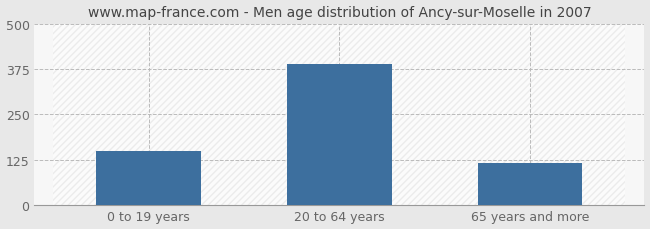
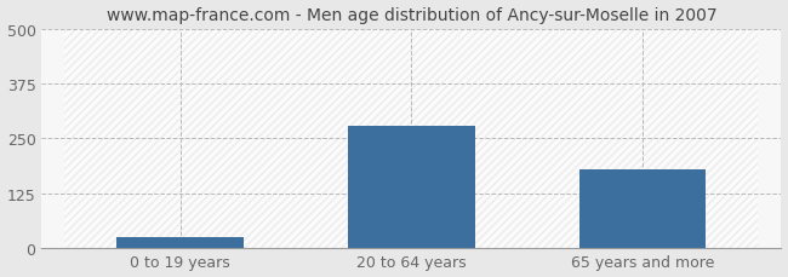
0 to 19 years: 150 -> 25
20 to 64 years: 390 -> 280
65 years and more: 115 -> 180
